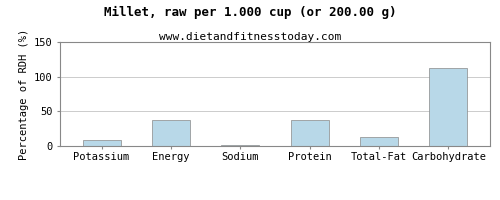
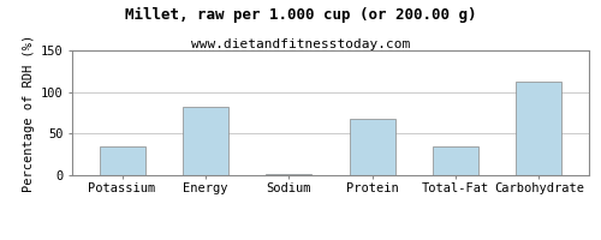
Potassium: 8 -> 34
Energy: 38 -> 82
Protein: 38 -> 68
Total-Fat: 13 -> 34
